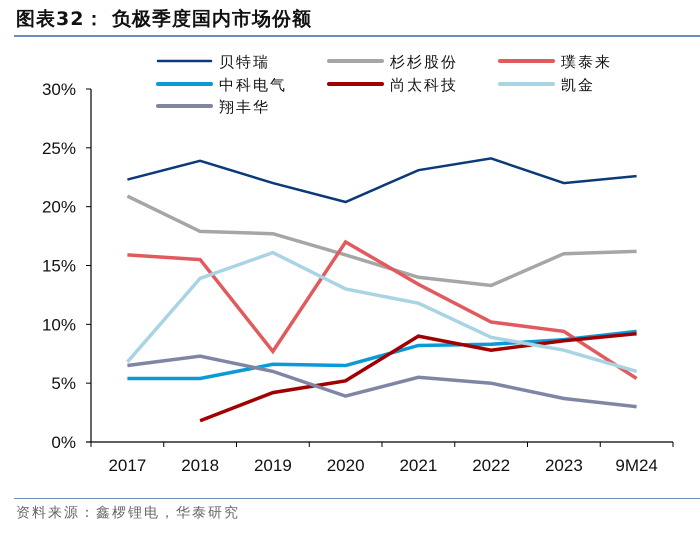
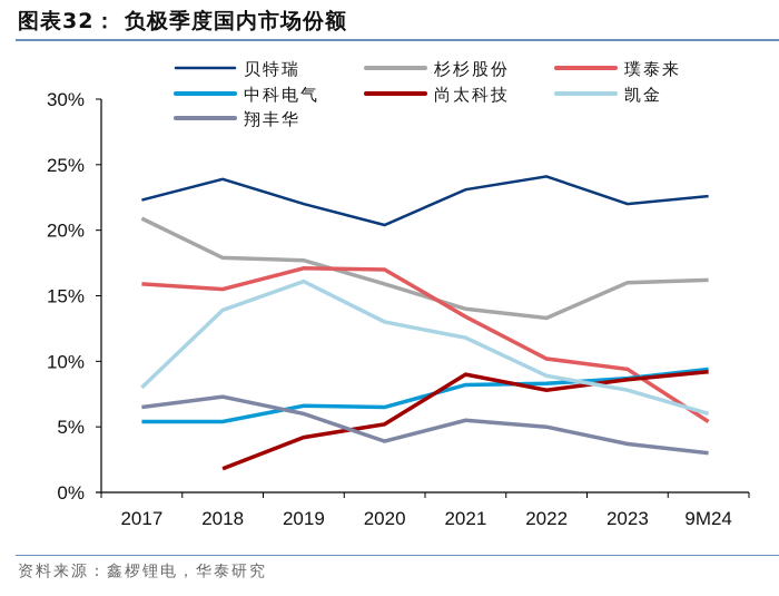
凯金/2017: 6.8% -> 8.0%
璞泰来/2019: 7.7% -> 17.1%
